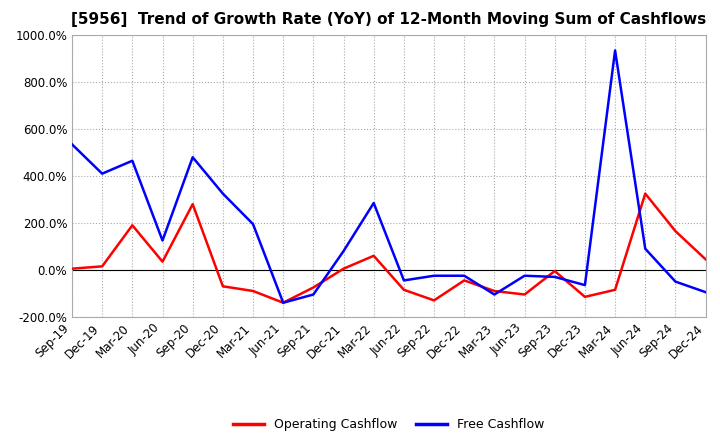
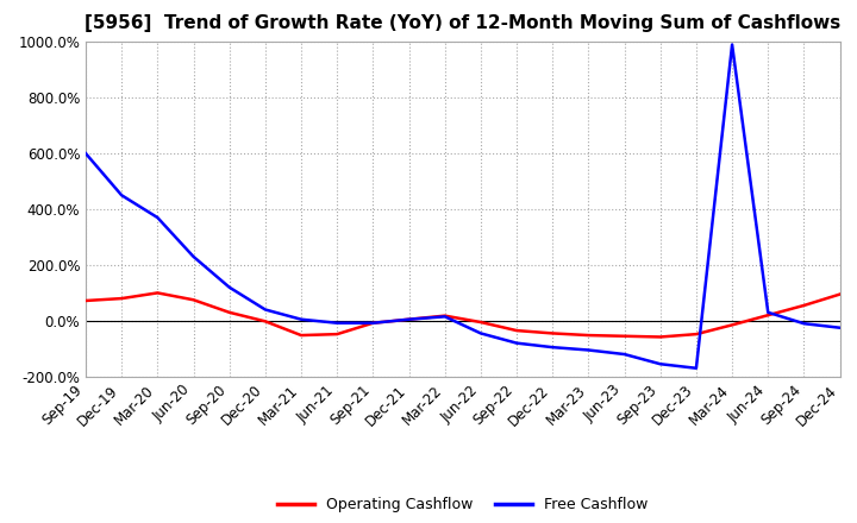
Operating Cashflow/Sep-19: 5% -> 72%
Free Cashflow/Sep-19: 535% -> 600%
Operating Cashflow/Dec-19: 15% -> 80%
Free Cashflow/Dec-19: 410% -> 450%
Operating Cashflow/Mar-20: 190% -> 100%
Free Cashflow/Mar-20: 465% -> 370%
Operating Cashflow/Jun-20: 35% -> 75%
Free Cashflow/Jun-20: 125% -> 230%
Operating Cashflow/Sep-20: 280% -> 30%
Free Cashflow/Sep-20: 480% -> 120%
Operating Cashflow/Dec-20: -70% -> -2%
Free Cashflow/Dec-20: 325% -> 40%
Operating Cashflow/Mar-21: -90% -> -52%
Free Cashflow/Mar-21: 195% -> 5%
Operating Cashflow/Jun-21: -140% -> -48%
Free Cashflow/Jun-21: -140% -> -8%
Operating Cashflow/Sep-21: -75% -> -8%
Free Cashflow/Sep-21: -105% -> -8%
Free Cashflow/Dec-21: 80% -> 5%
Operating Cashflow/Mar-22: 60% -> 18%
Free Cashflow/Mar-22: 285% -> 15%
Operating Cashflow/Jun-22: -85% -> -5%
Operating Cashflow/Sep-22: -130% -> -35%
Free Cashflow/Sep-22: -25% -> -80%
Free Cashflow/Dec-22: -25% -> -95%
Operating Cashflow/Mar-23: -90% -> -52%
Operating Cashflow/Jun-23: -105% -> -55%
Free Cashflow/Jun-23: -25% -> -120%
Operating Cashflow/Sep-23: -5% -> -58%
Free Cashflow/Sep-23: -30% -> -155%
Operating Cashflow/Dec-23: -115% -> -48%
Free Cashflow/Dec-23: -65% -> -170%
Operating Cashflow/Mar-24: -85% -> -15%
Free Cashflow/Mar-24: 935% -> 990%
Operating Cashflow/Jun-24: 325% -> 20%
Free Cashflow/Jun-24: 90% -> 30%
Operating Cashflow/Sep-24: 165% -> 55%
Free Cashflow/Sep-24: -50% -> -10%
Operating Cashflow/Dec-24: 45% -> 95%
Free Cashflow/Dec-24: -95% -> -25%
